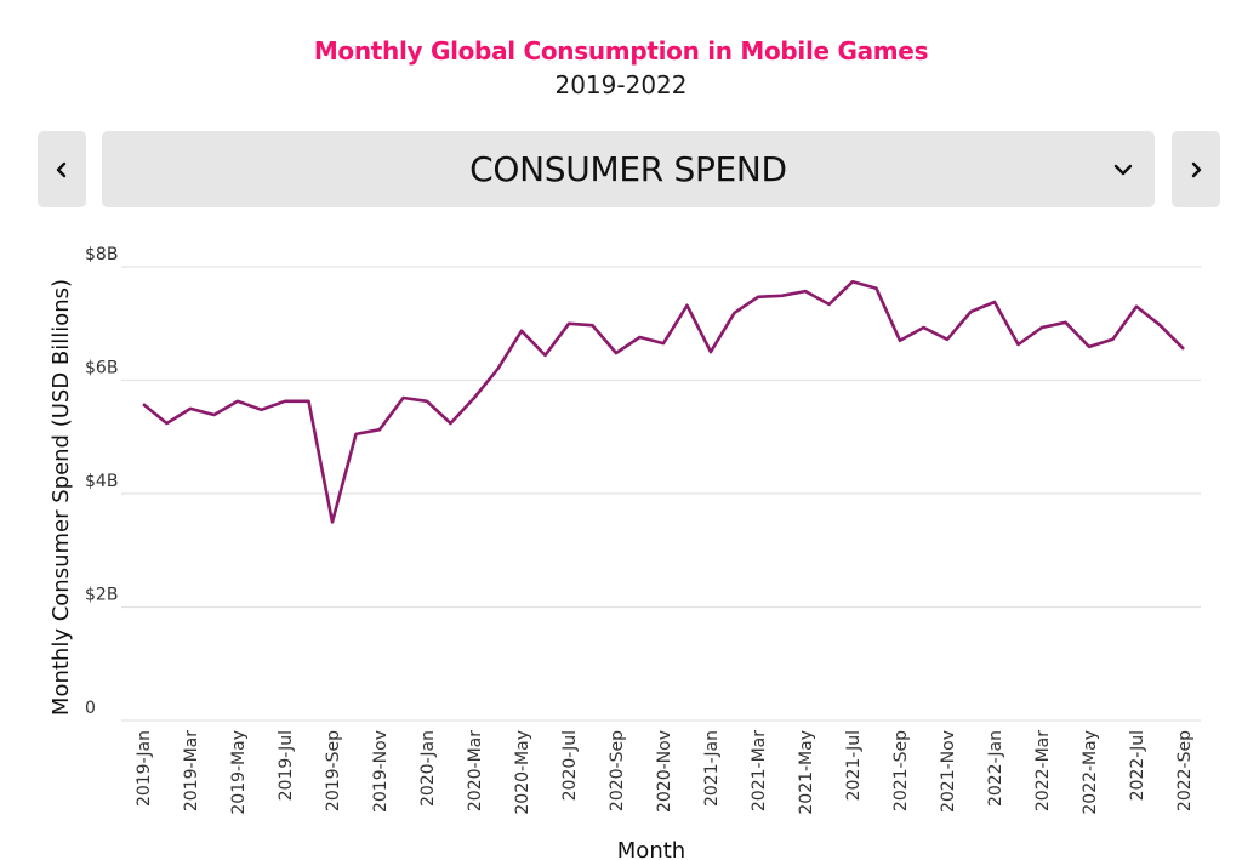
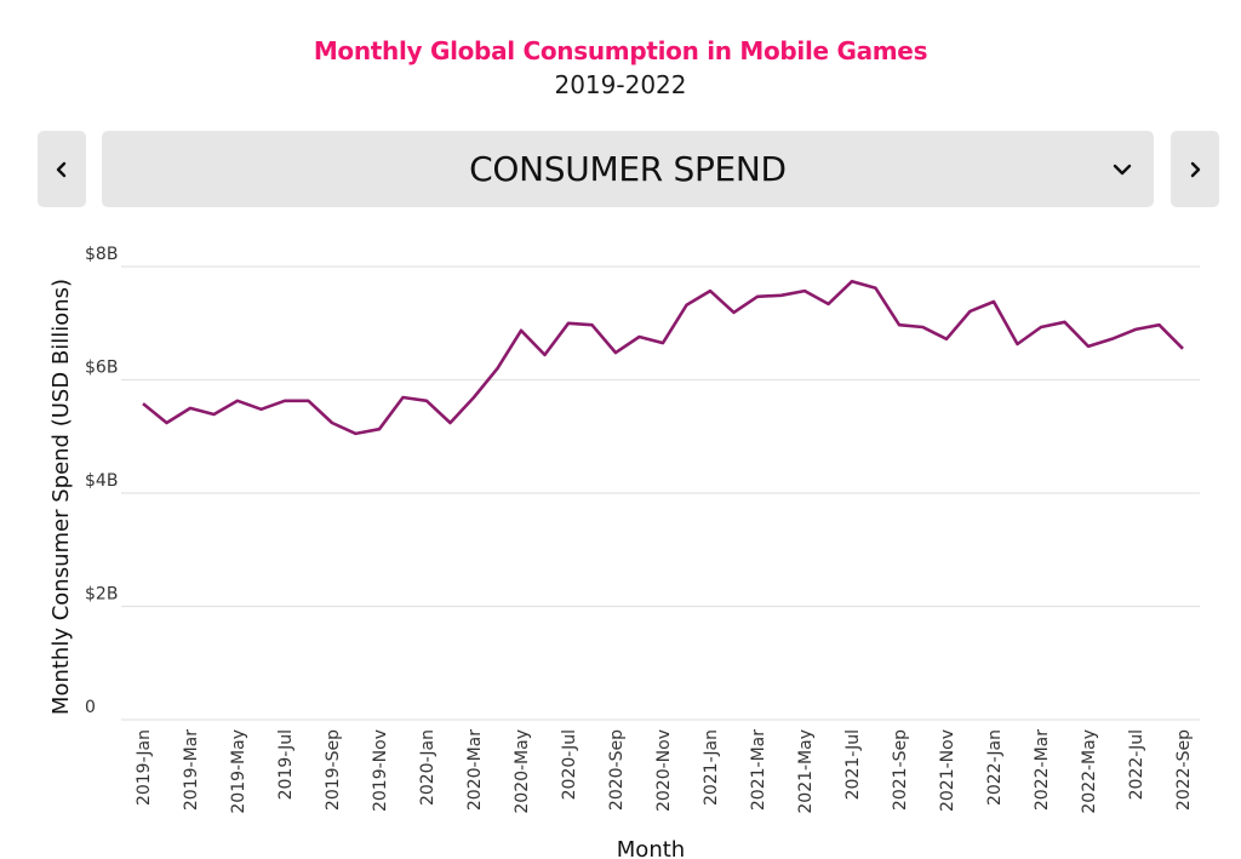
2019-Sep: $3.5B -> $5.2B
2021-Jan: $6.5B -> $7.6B
2021-Sep: $6.7B -> $7.0B
2022-Jul: $7.3B -> $6.9B
